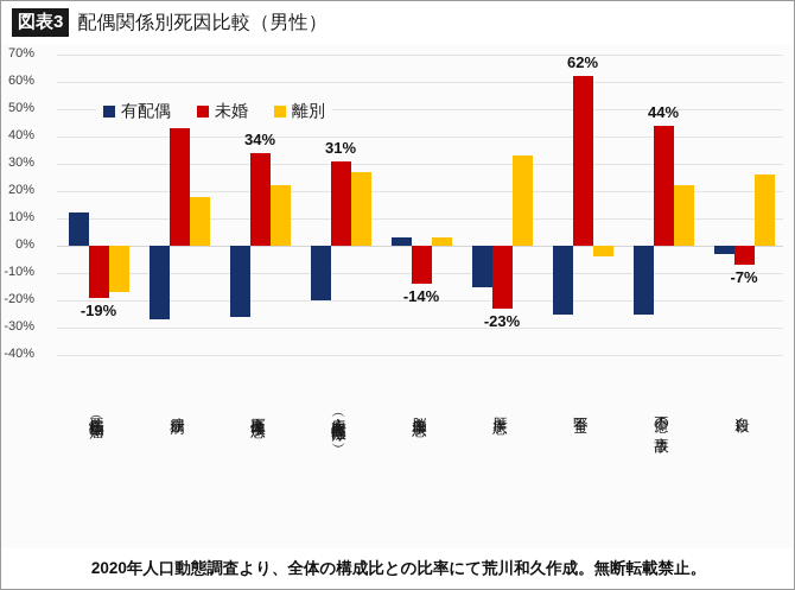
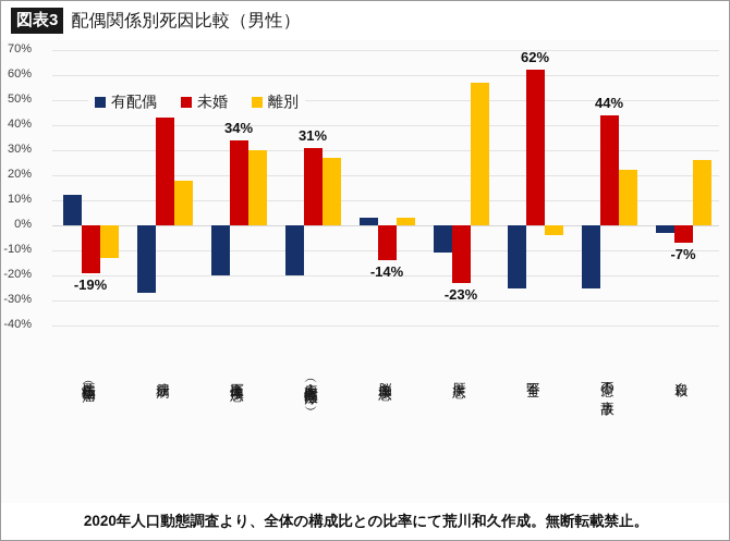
離別/悪性新生物（癌）: -17% -> -13%
有配偶/高血圧性疾患: -26% -> -20%
離別/高血圧性疾患: 22% -> 30%
有配偶/肝疾患: -15% -> -11%
離別/肝疾患: 33% -> 57%
